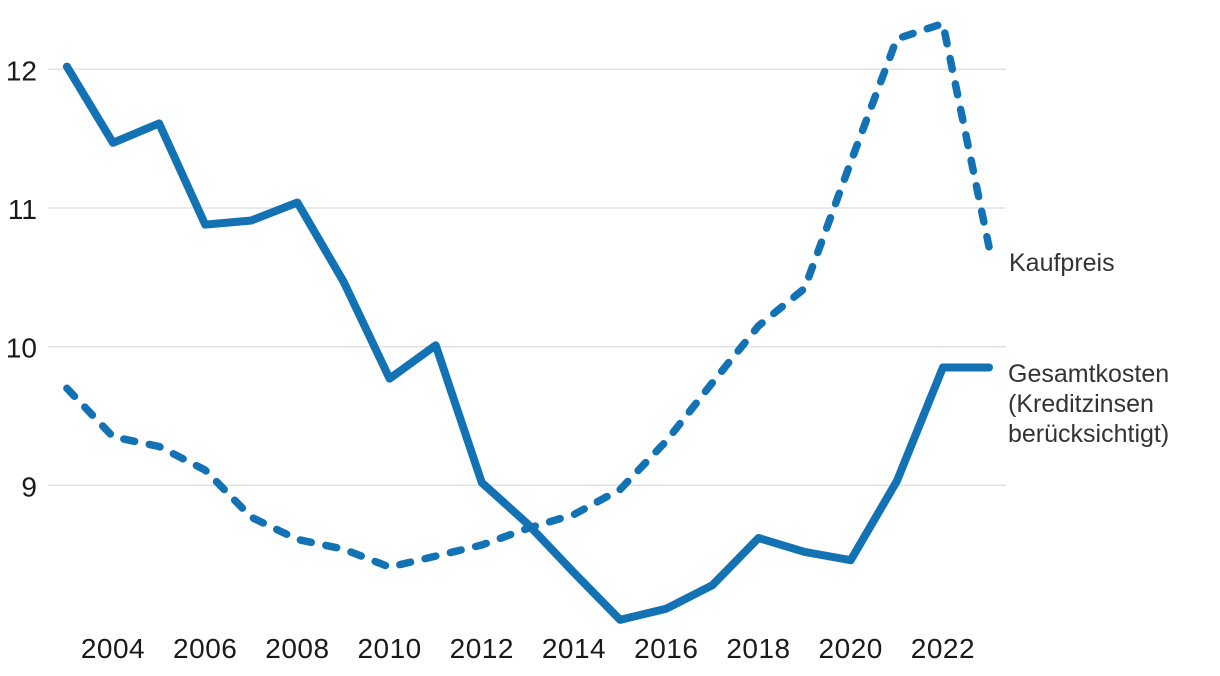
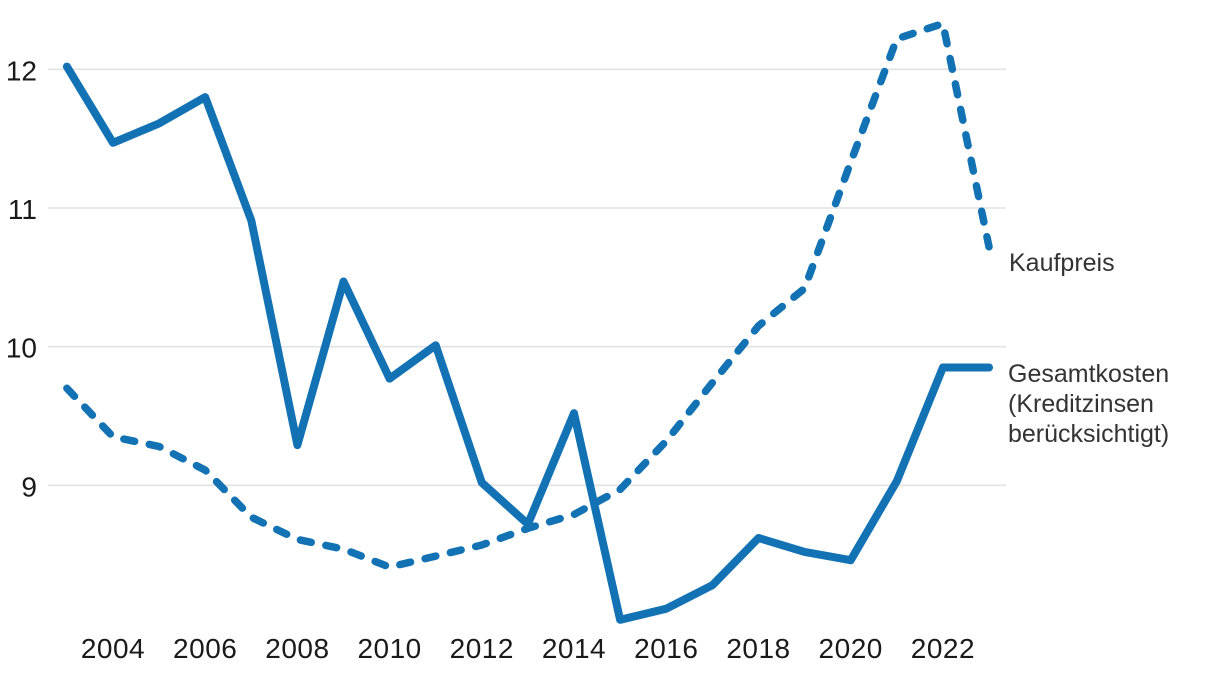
Gesamtkosten (Kreditzinsen berücksichtigt)/2006: 10.88 -> 11.80
Gesamtkosten (Kreditzinsen berücksichtigt)/2008: 11.04 -> 9.29
Gesamtkosten (Kreditzinsen berücksichtigt)/2014: 8.37 -> 9.52
